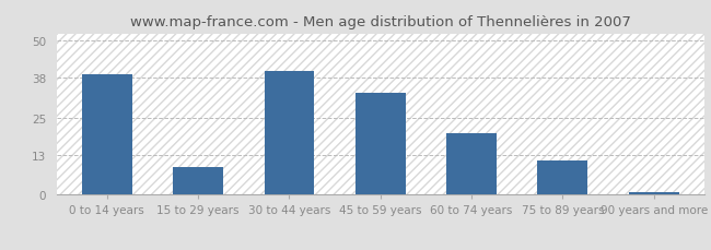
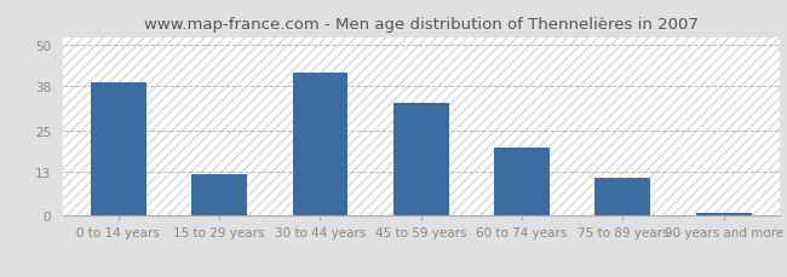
15 to 29 years: 9 -> 12
30 to 44 years: 40 -> 42
